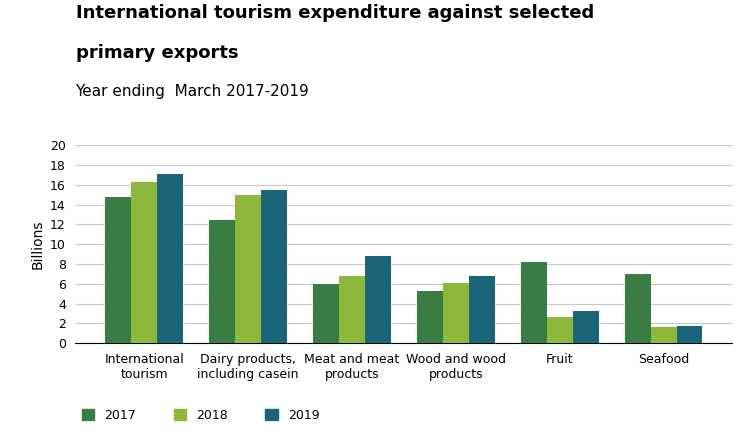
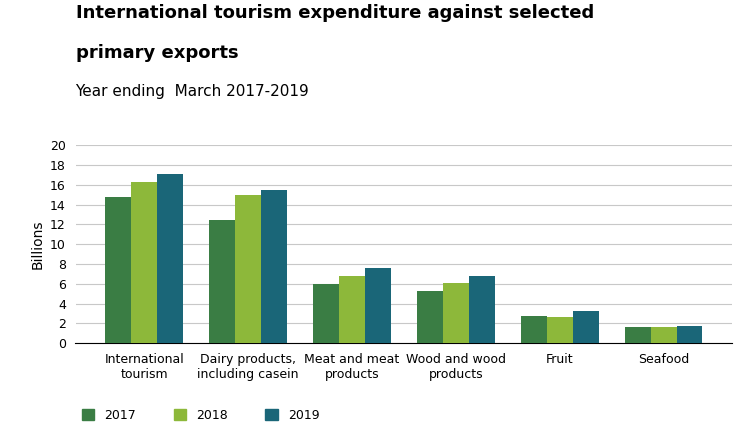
2019/Meat and meat products: 8.8 -> 7.6
2017/Fruit: 8.2 -> 2.8
2017/Seafood: 7.0 -> 1.6
